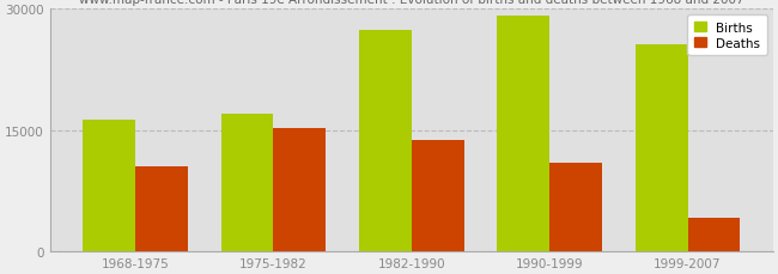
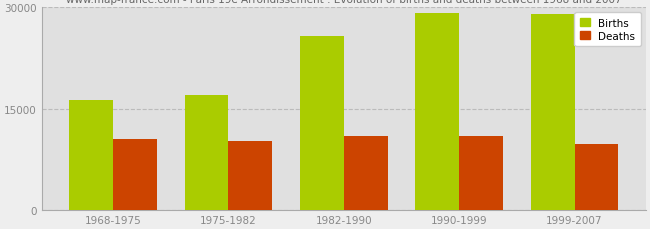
Deaths/1975-1982: 15200 -> 10200
Births/1982-1990: 27400 -> 25800
Deaths/1982-1990: 13800 -> 10900
Births/1999-2007: 25600 -> 29000
Deaths/1999-2007: 4200 -> 9800
